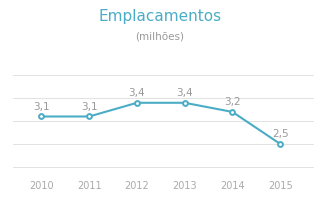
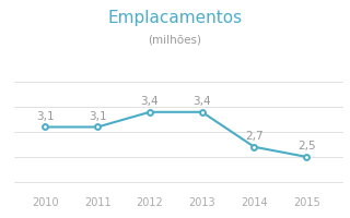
2014: 3,2 -> 2,7
